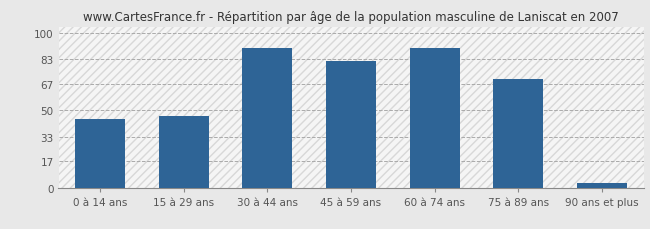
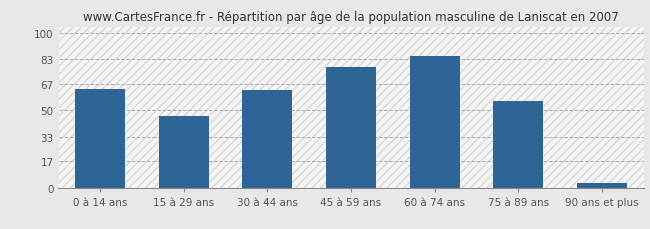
0 à 14 ans: 44 -> 64
30 à 44 ans: 90 -> 63
45 à 59 ans: 82 -> 78
60 à 74 ans: 90 -> 85
75 à 89 ans: 70 -> 56
